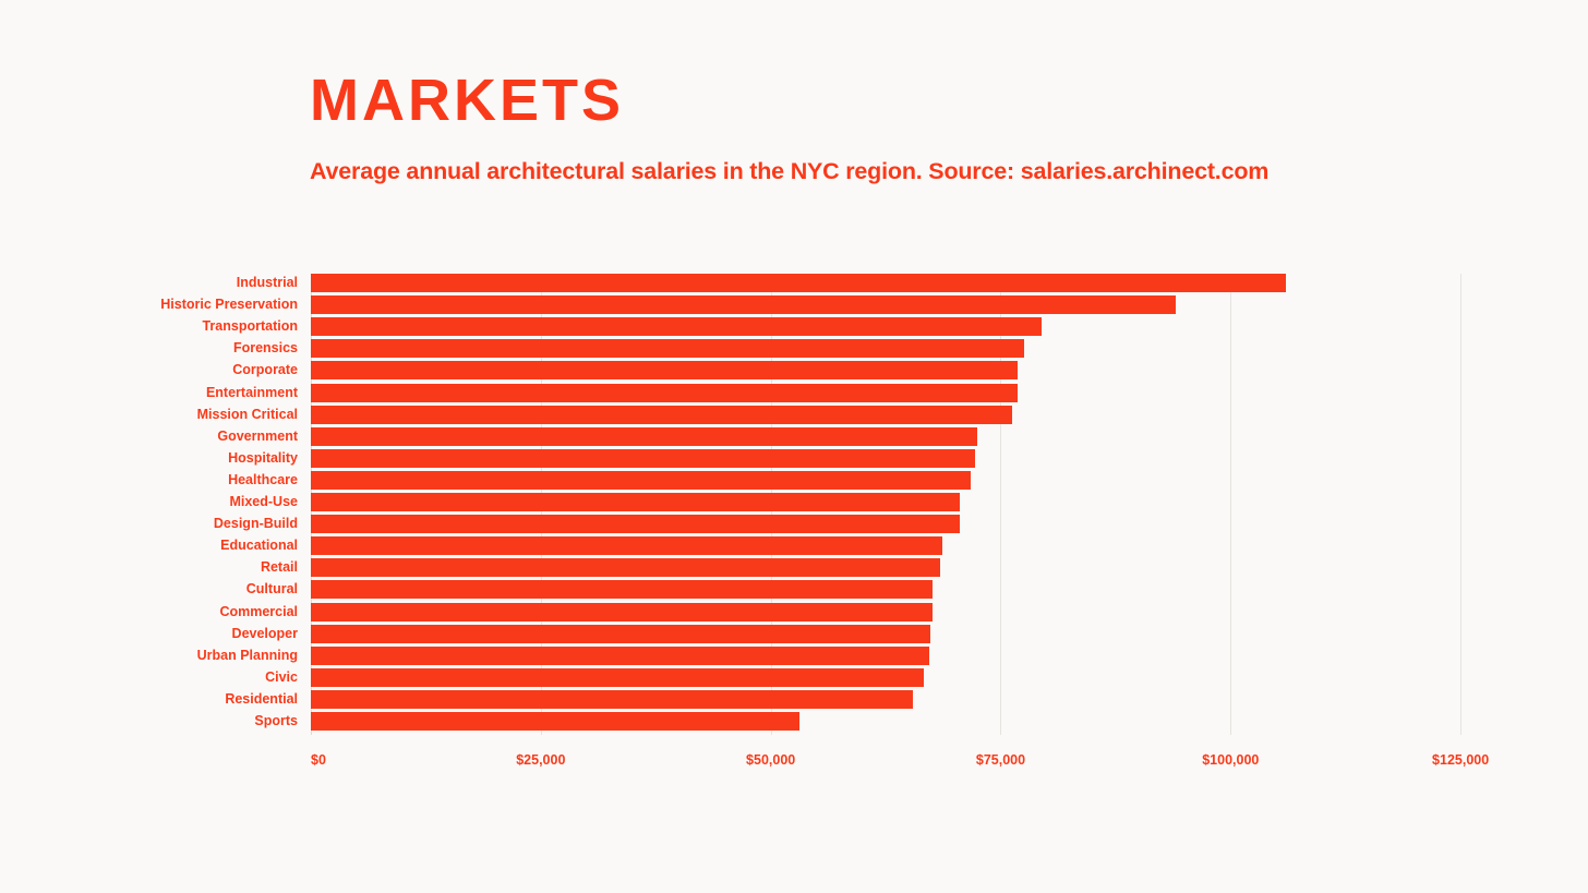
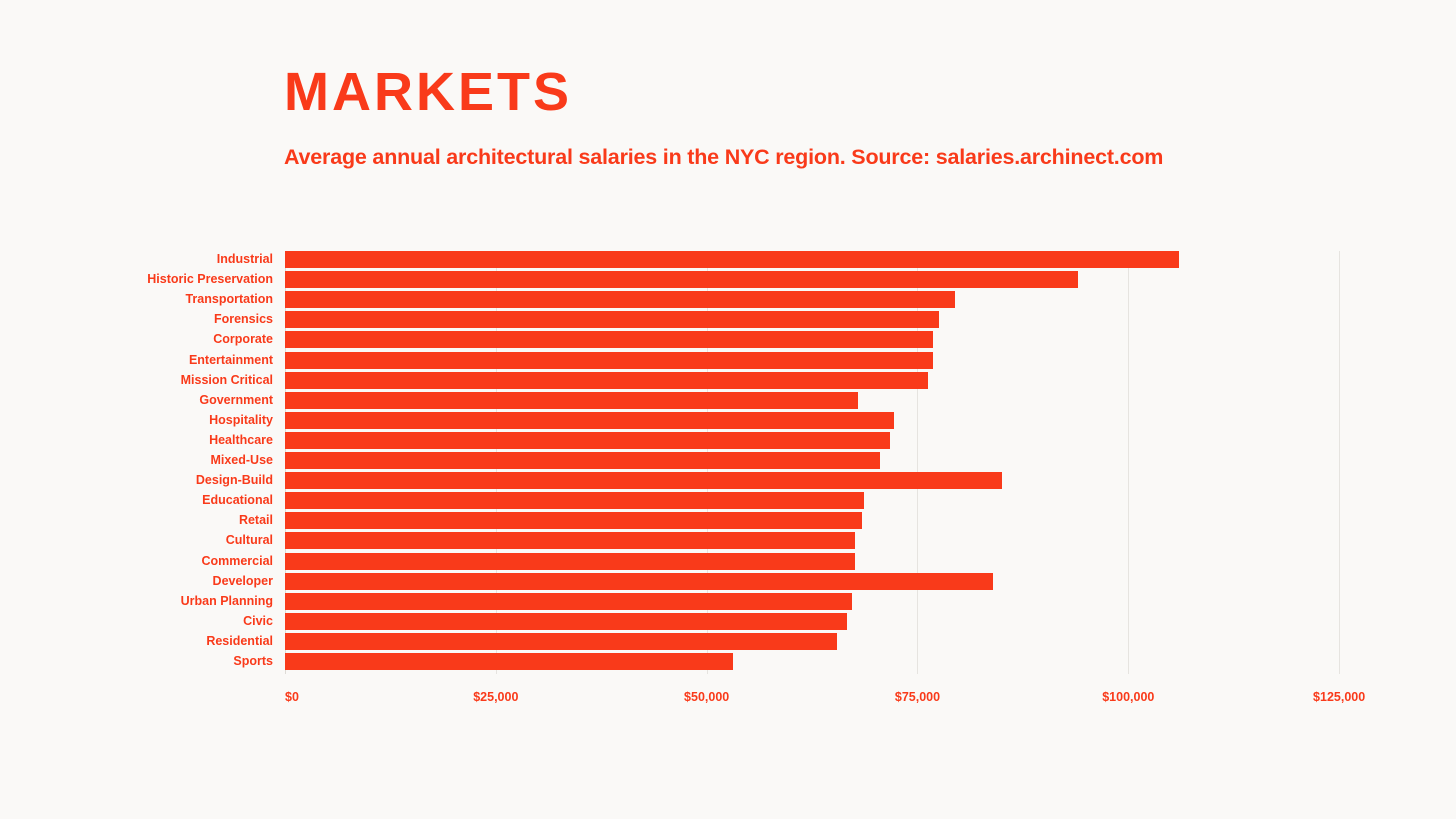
Government: $72000 -> $68000
Design-Build: $71000 -> $85000
Developer: $67000 -> $84000
